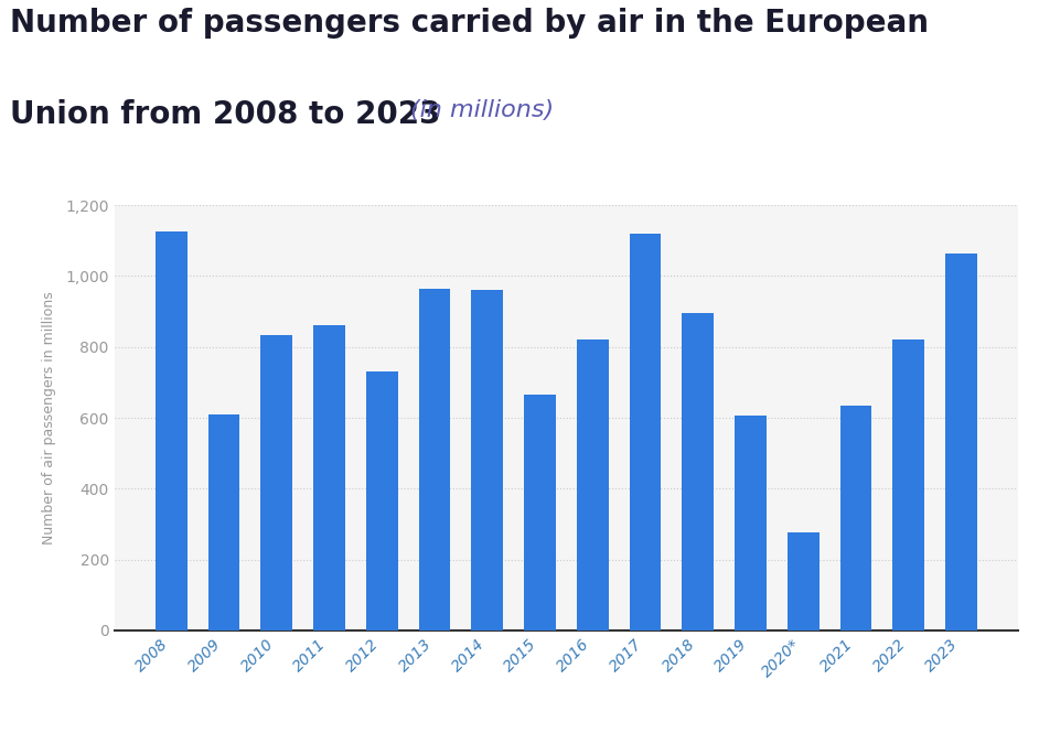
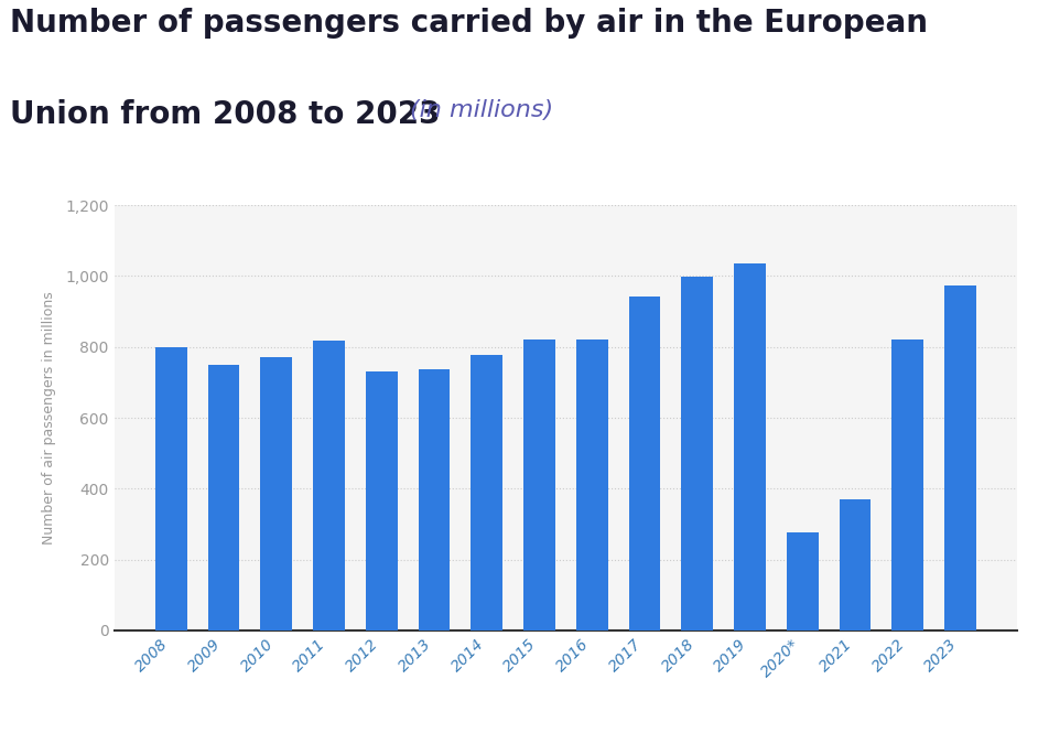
2008: 1,125 -> 800
2009: 610 -> 748
2010: 835 -> 770
2011: 860 -> 819
2013: 965 -> 737
2014: 960 -> 778
2015: 665 -> 820
2017: 1,120 -> 942
2018: 895 -> 998
2019: 605 -> 1,036
2021: 635 -> 370
2023: 1,065 -> 975
